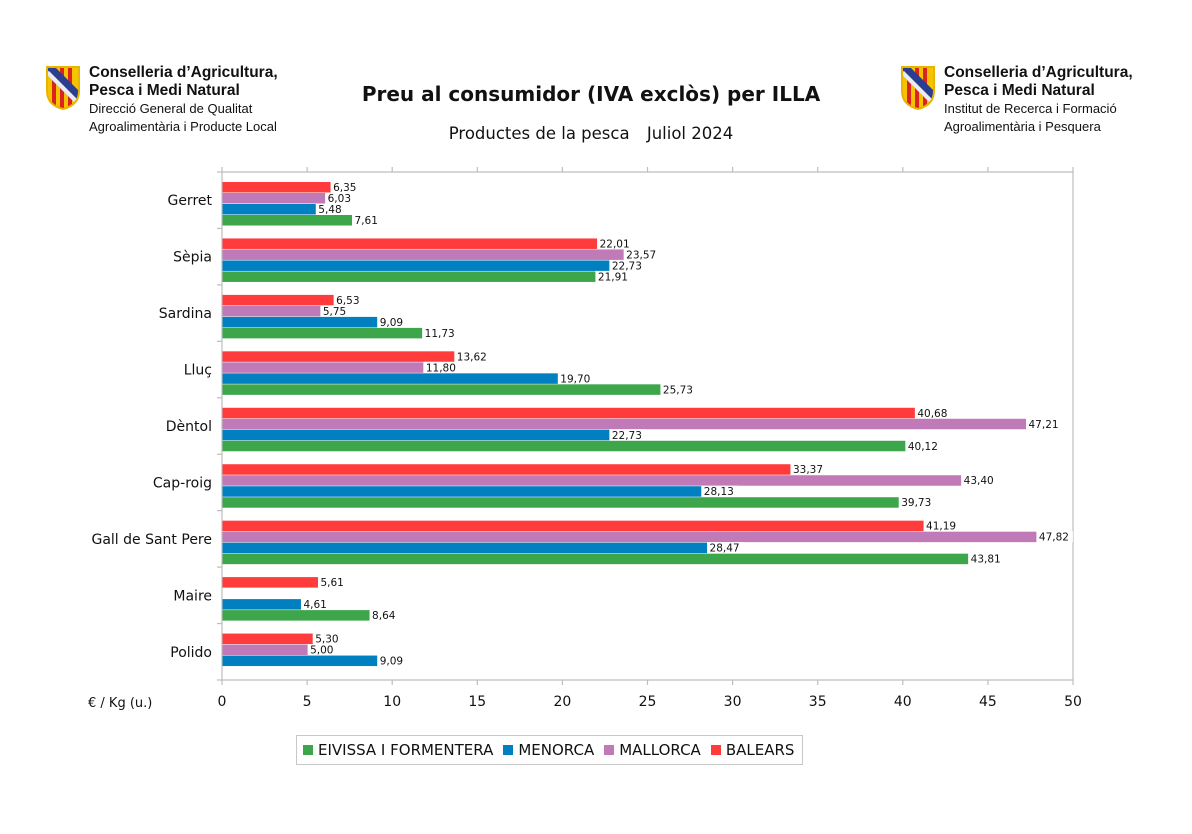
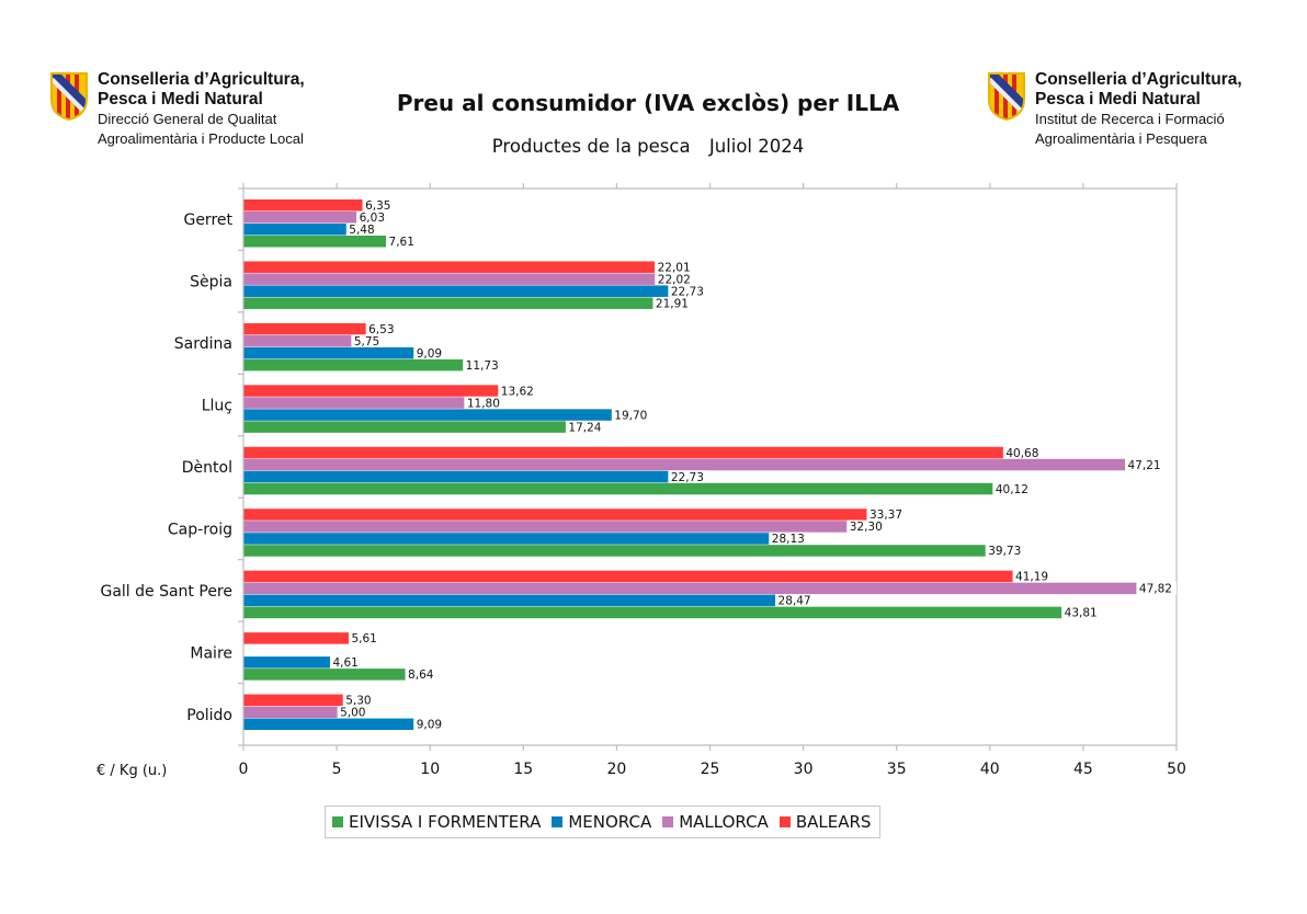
MALLORCA/Sèpia: 23,57 -> 22,02
EIVISSA I FORMENTERA/Lluç: 25,73 -> 17,24
MALLORCA/Cap-roig: 43,40 -> 32,30
